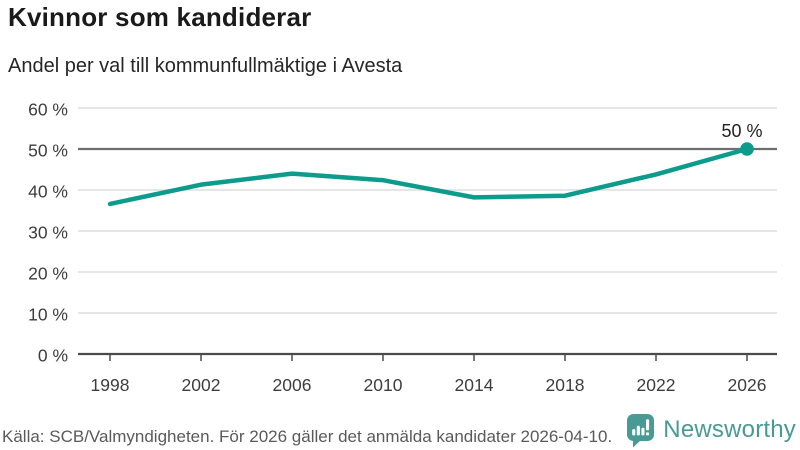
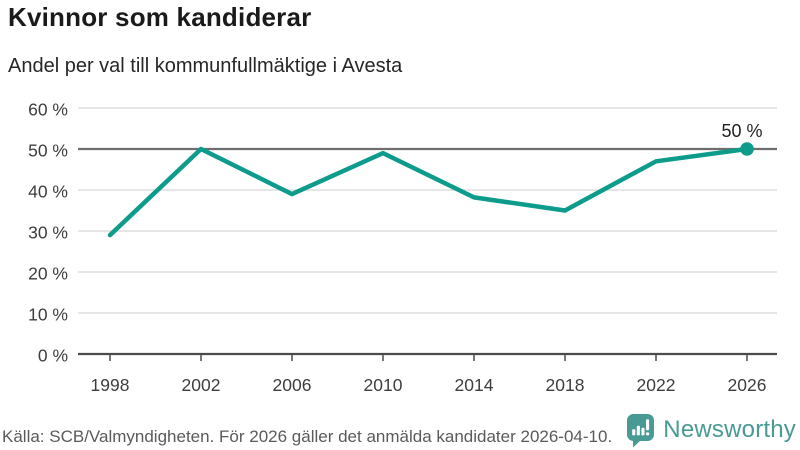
1998: 37% -> 29%
2002: 41% -> 50%
2006: 44% -> 39%
2010: 42% -> 49%
2018: 39% -> 35%
2022: 44% -> 47%
